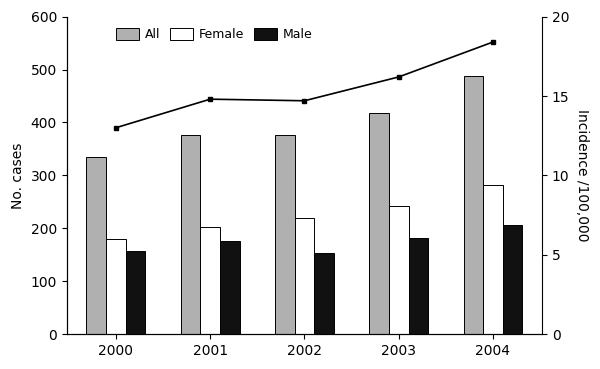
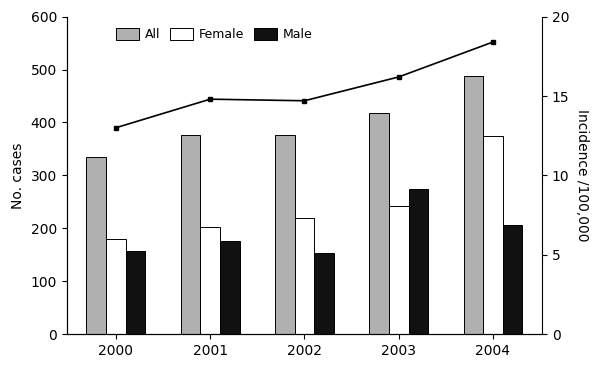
Male/2003: 181 -> 274
Female/2004: 281 -> 374
